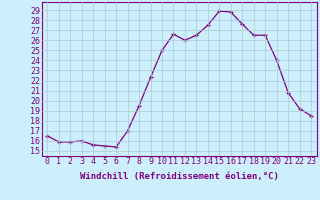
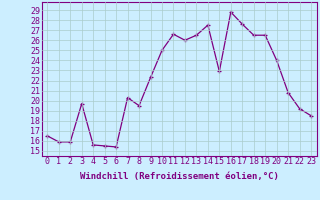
3: 16.0 -> 19.7
7: 17.0 -> 20.3
15: 28.9 -> 22.9
